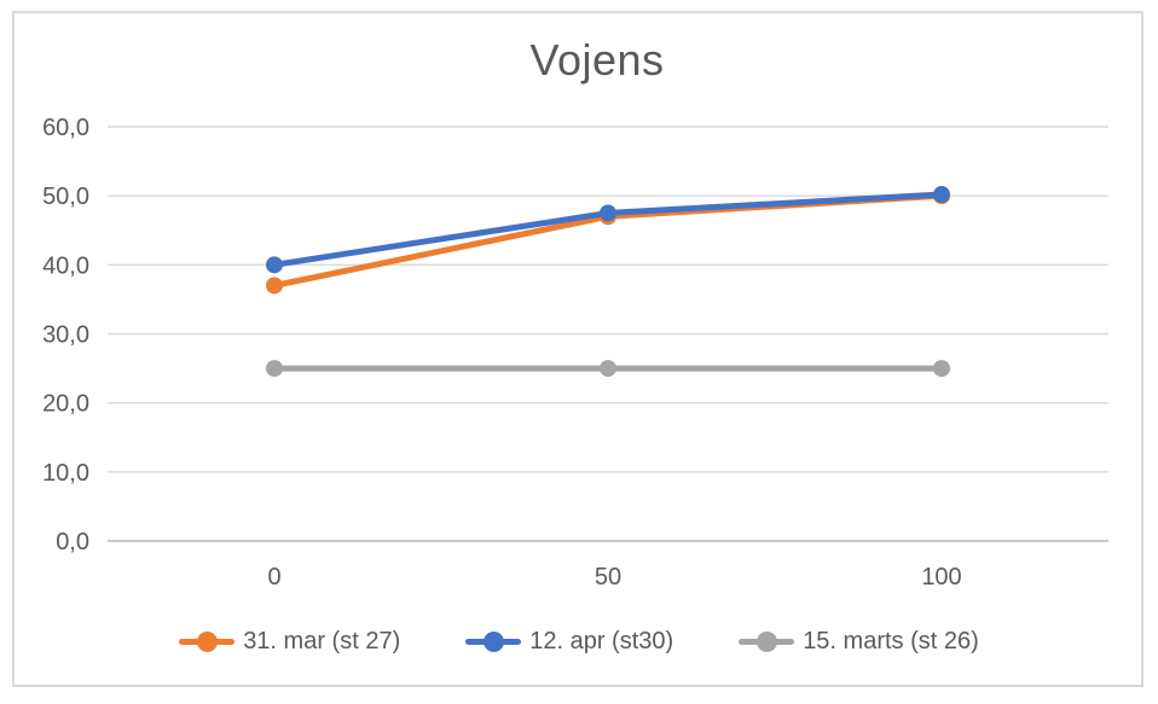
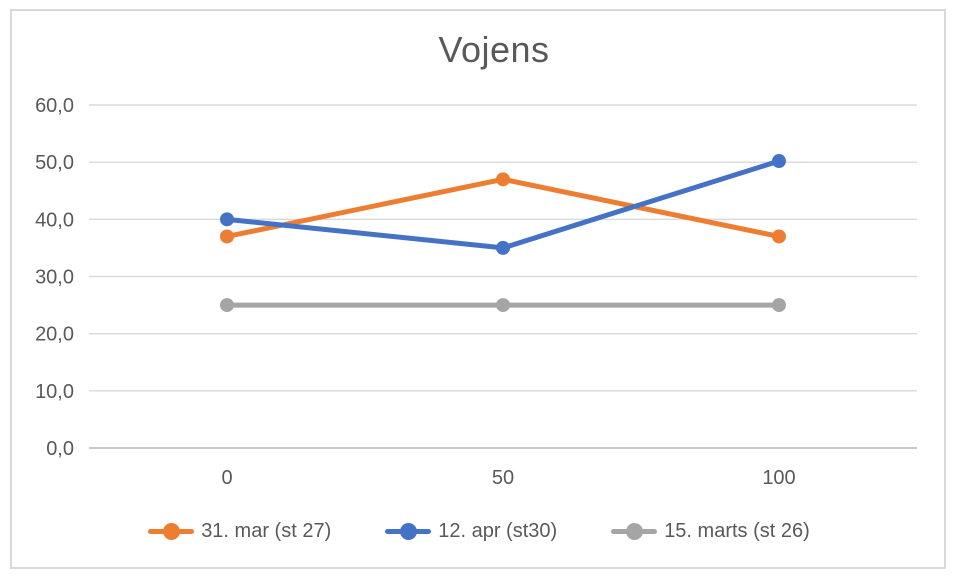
12. apr (st30)/50: 48 -> 35
31. mar (st 27)/100: 50 -> 37
